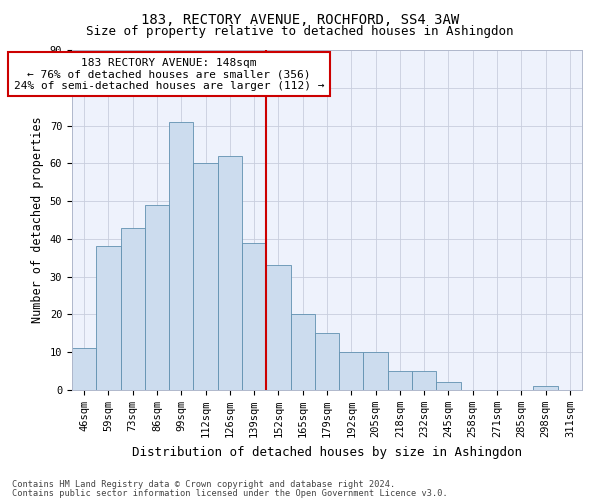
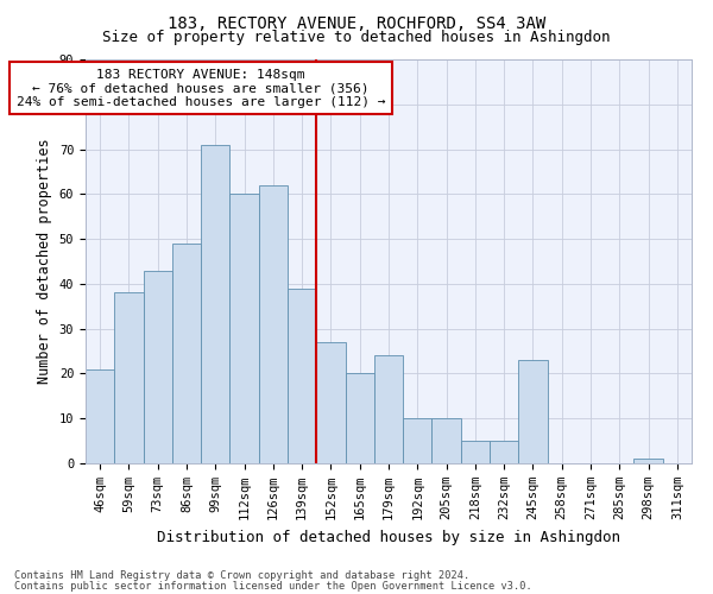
46sqm: 11 -> 21
152sqm: 33 -> 27
179sqm: 15 -> 24
245sqm: 2 -> 23
